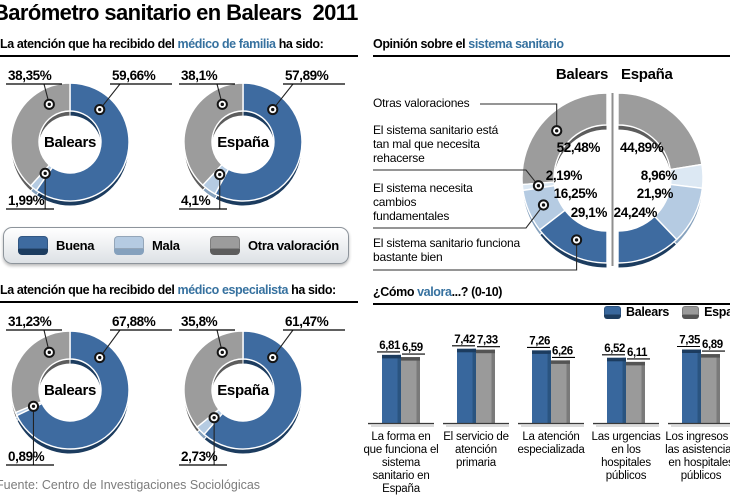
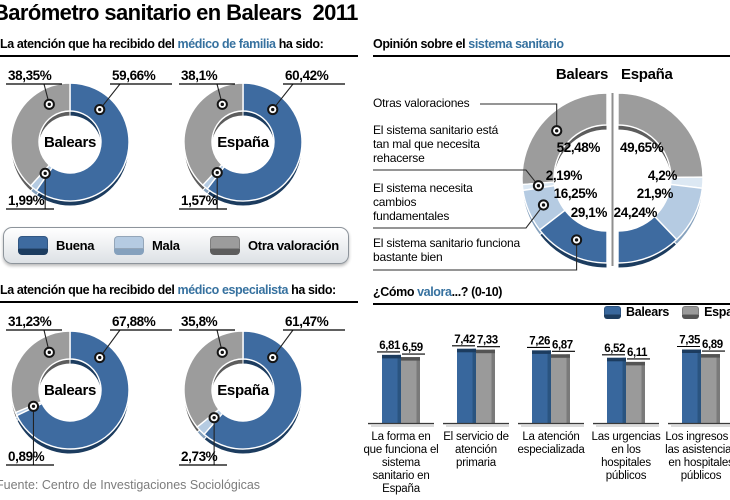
La atención que ha recibido del médico de familia ha sido:/España/Buena: 57,89% -> 60,42%
La atención que ha recibido del médico de familia ha sido:/España/Mala: 4,1% -> 1,57%
Opinión sobre el sistema sanitario/España/Otras valoraciones: 44,89% -> 49,65%
Opinión sobre el sistema sanitario/España/El sistema sanitario está tan mal que necesita rehacerse: 8,96% -> 4,2%
¿Cómo valora...? (0-10)/España/La atención especializada: 6,26 -> 6,87
